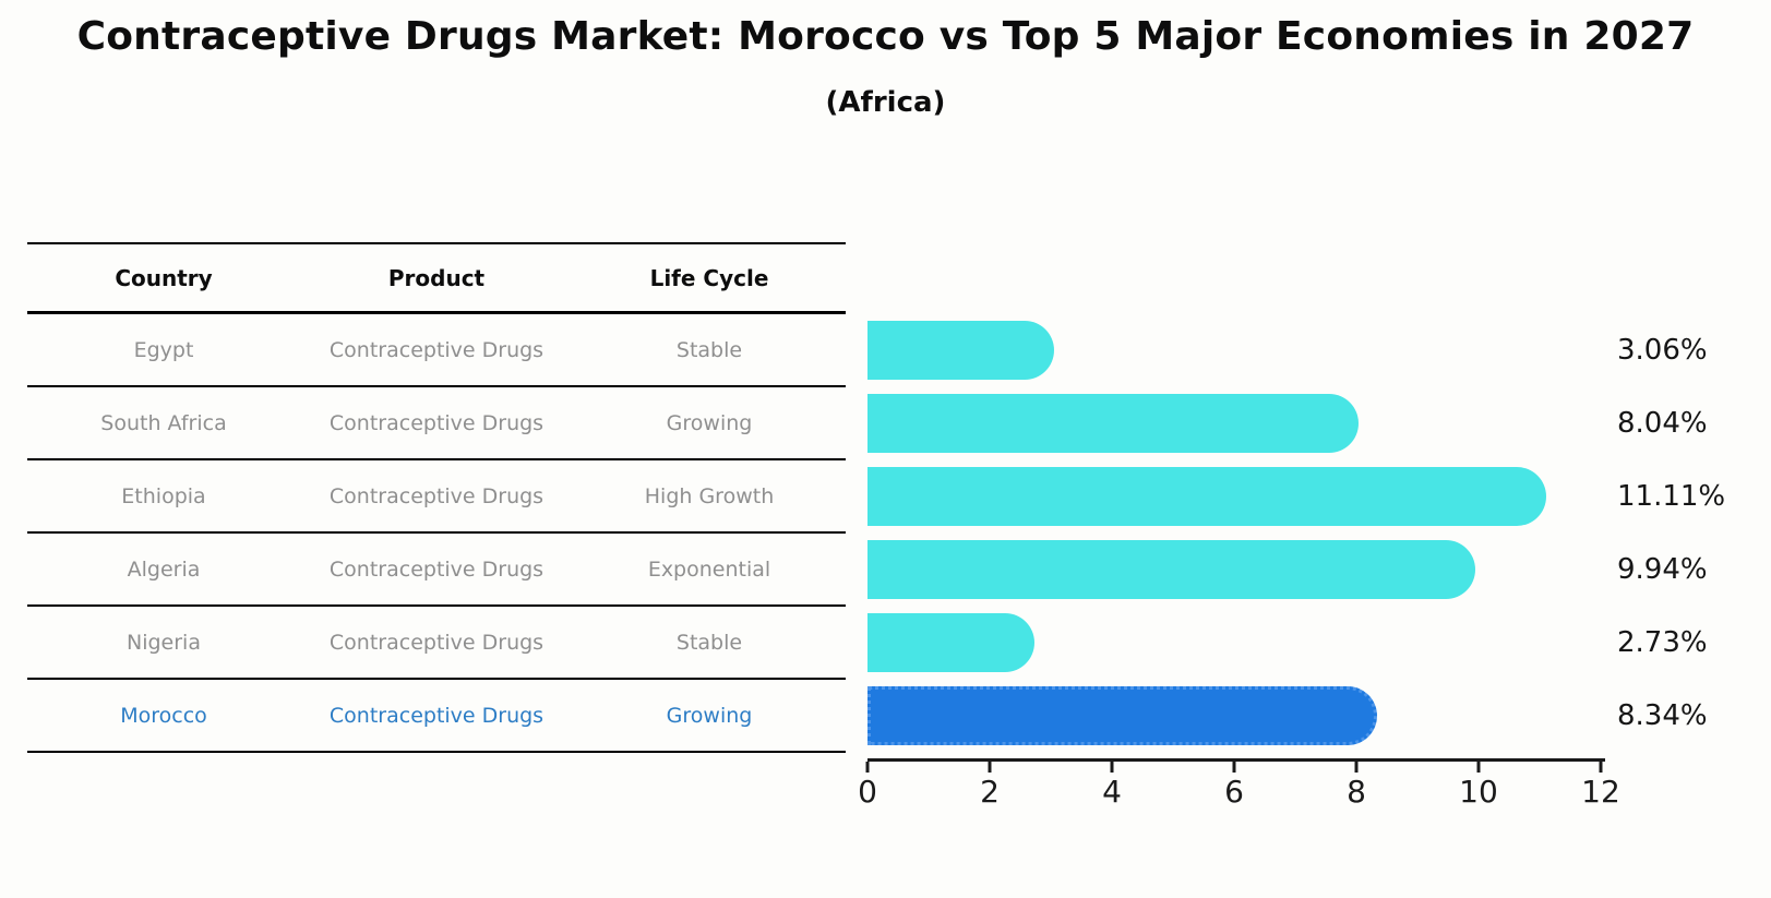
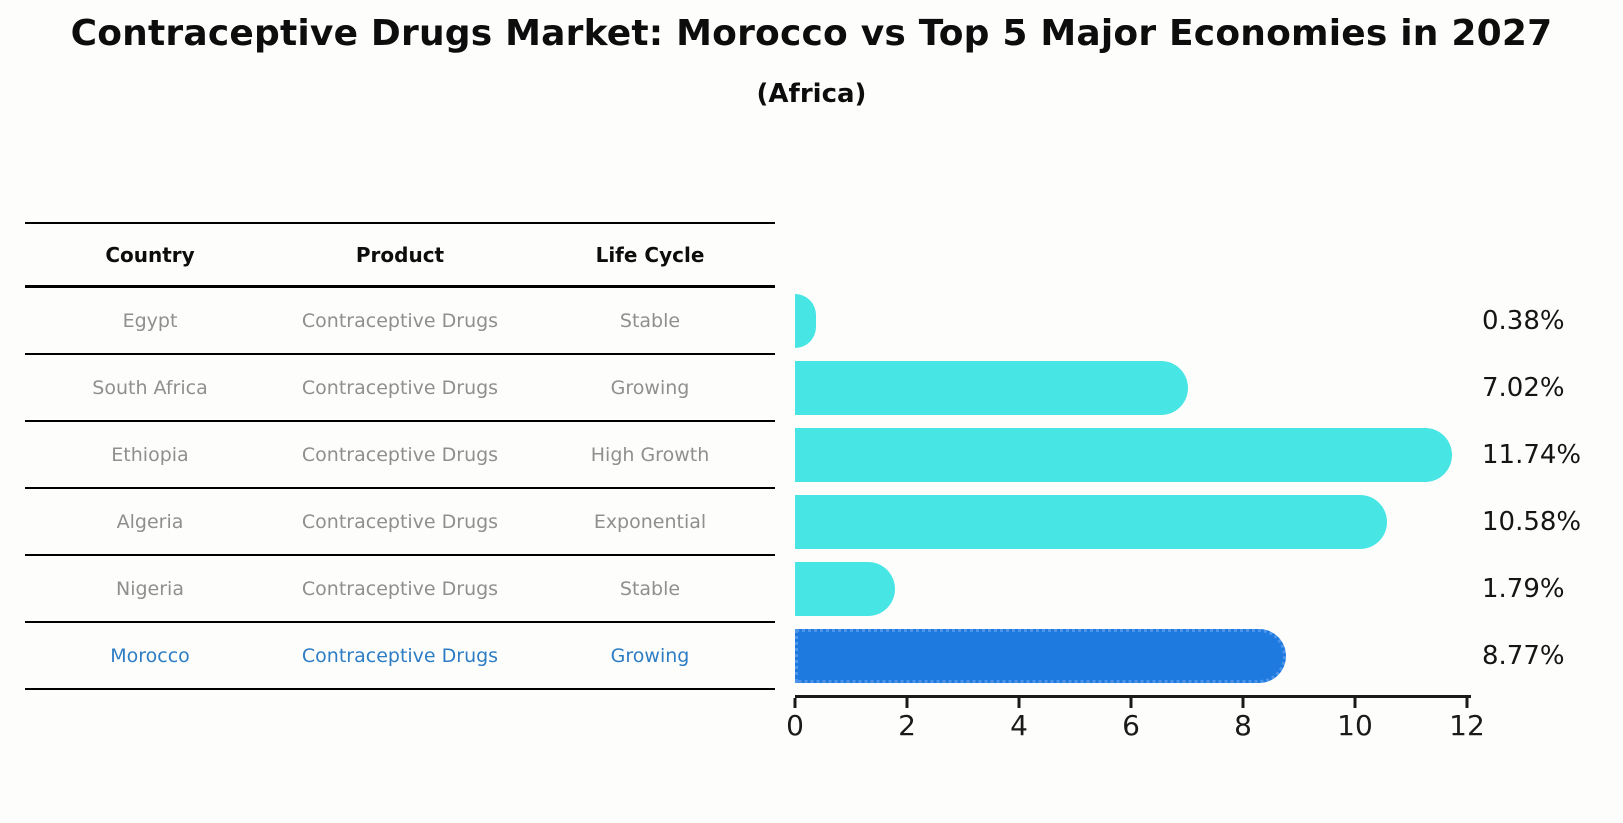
Egypt: 3.06% -> 0.38%
South Africa: 8.04% -> 7.02%
Ethiopia: 11.11% -> 11.74%
Algeria: 9.94% -> 10.58%
Nigeria: 2.73% -> 1.79%
Morocco: 8.34% -> 8.77%
